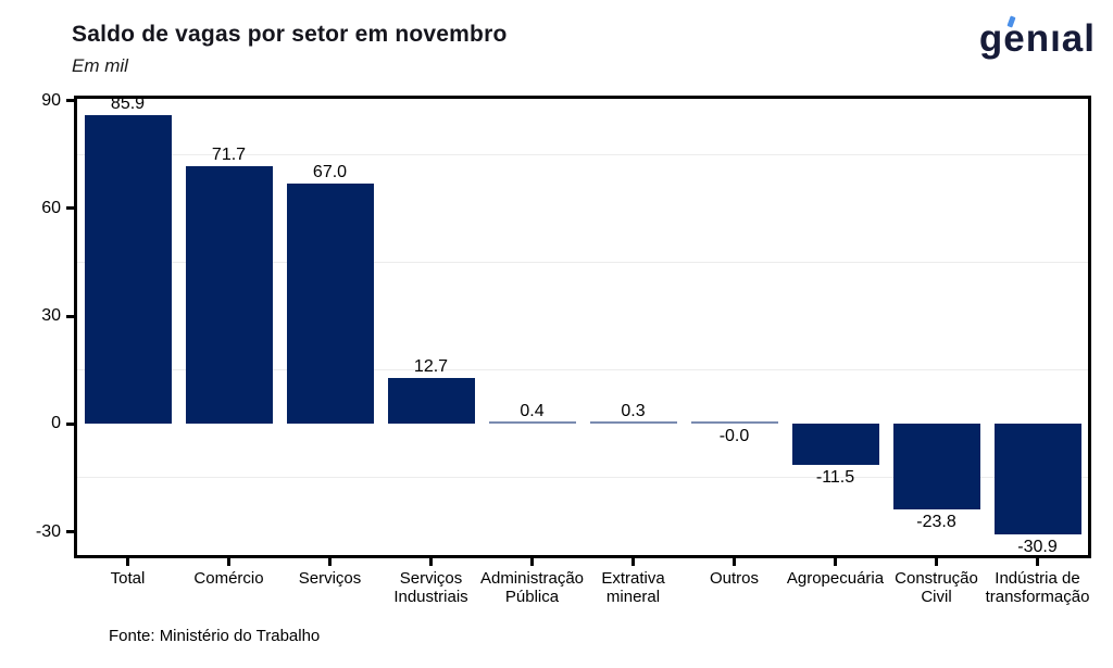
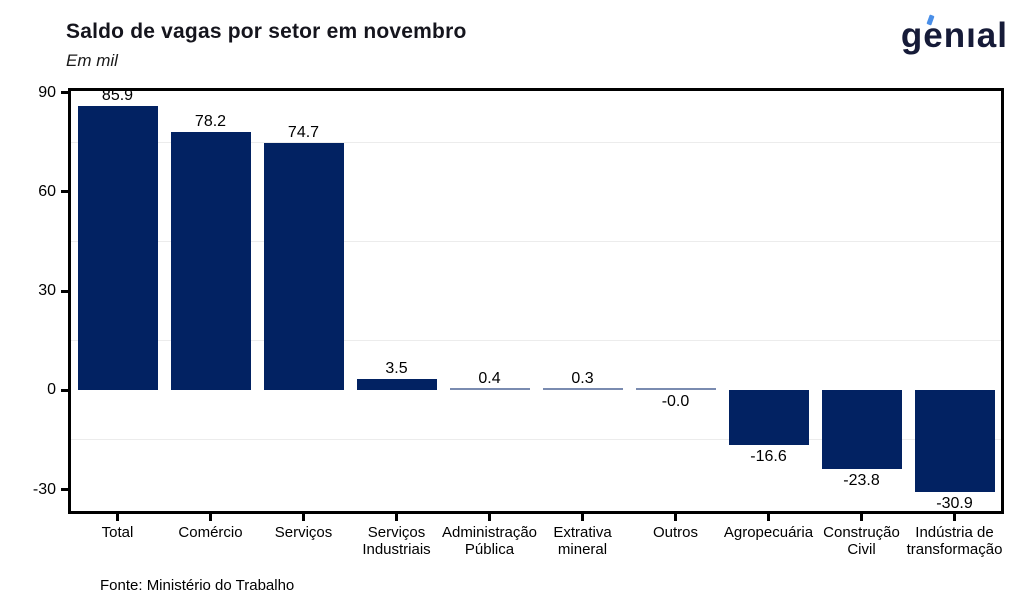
Comércio: 71.7 -> 78.2
Serviços: 67.0 -> 74.7
Serviços Industriais: 12.7 -> 3.5
Agropecuária: -11.5 -> -16.6
